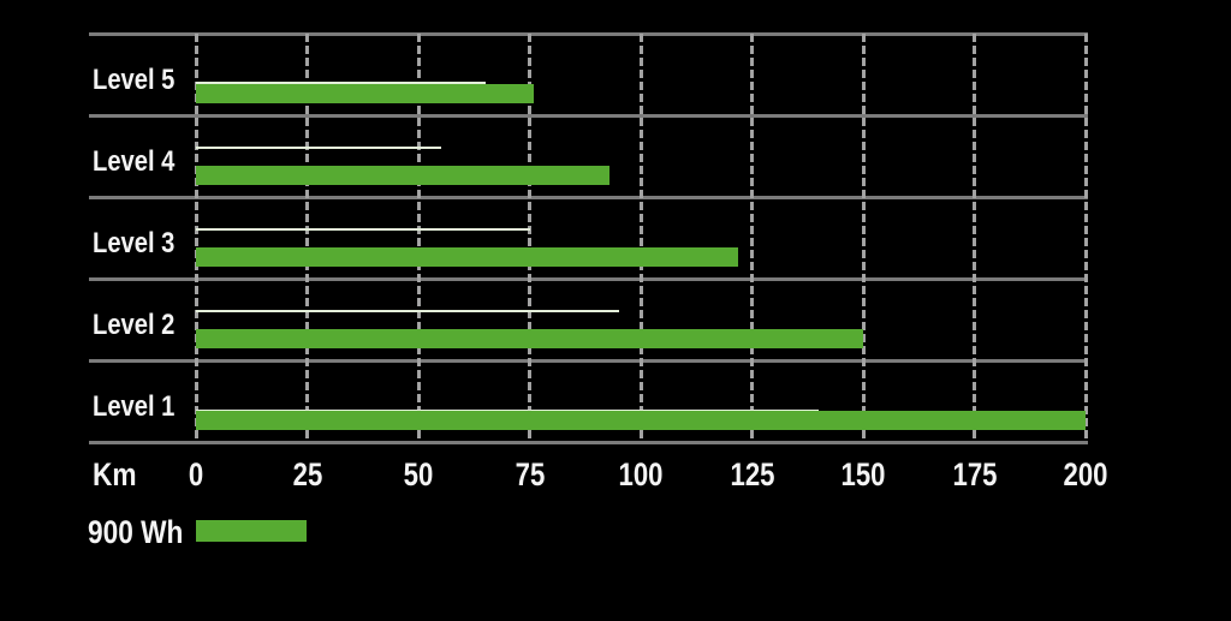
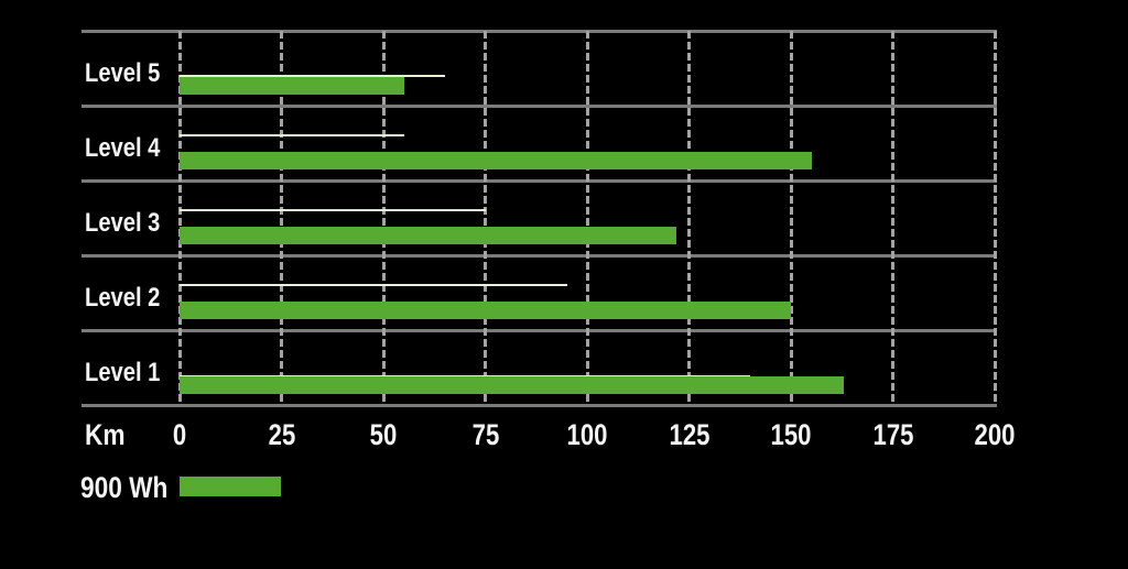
900 Wh/Level 5: 76 -> 55
900 Wh/Level 4: 93 -> 155
900 Wh/Level 1: 200 -> 163
